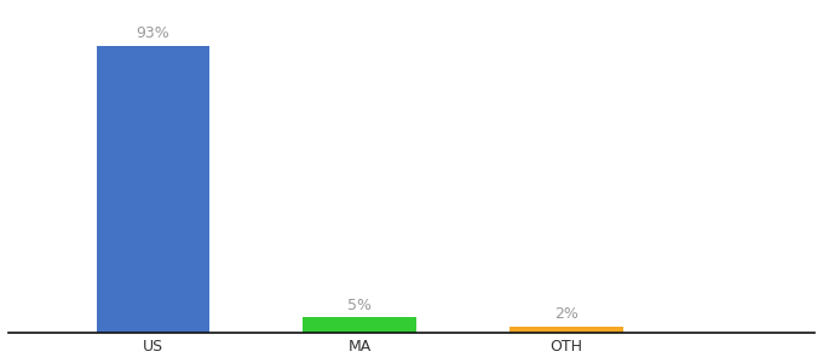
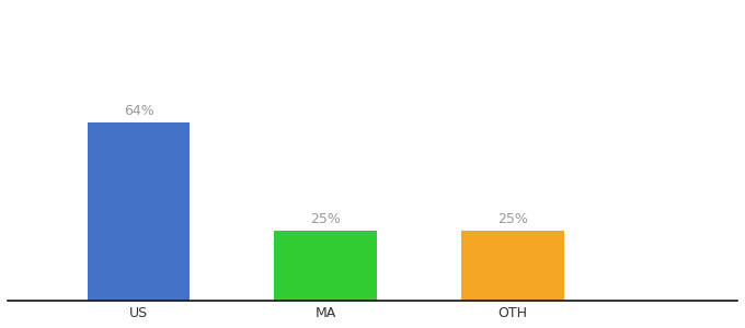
US: 93% -> 64%
MA: 5% -> 25%
OTH: 2% -> 25%
